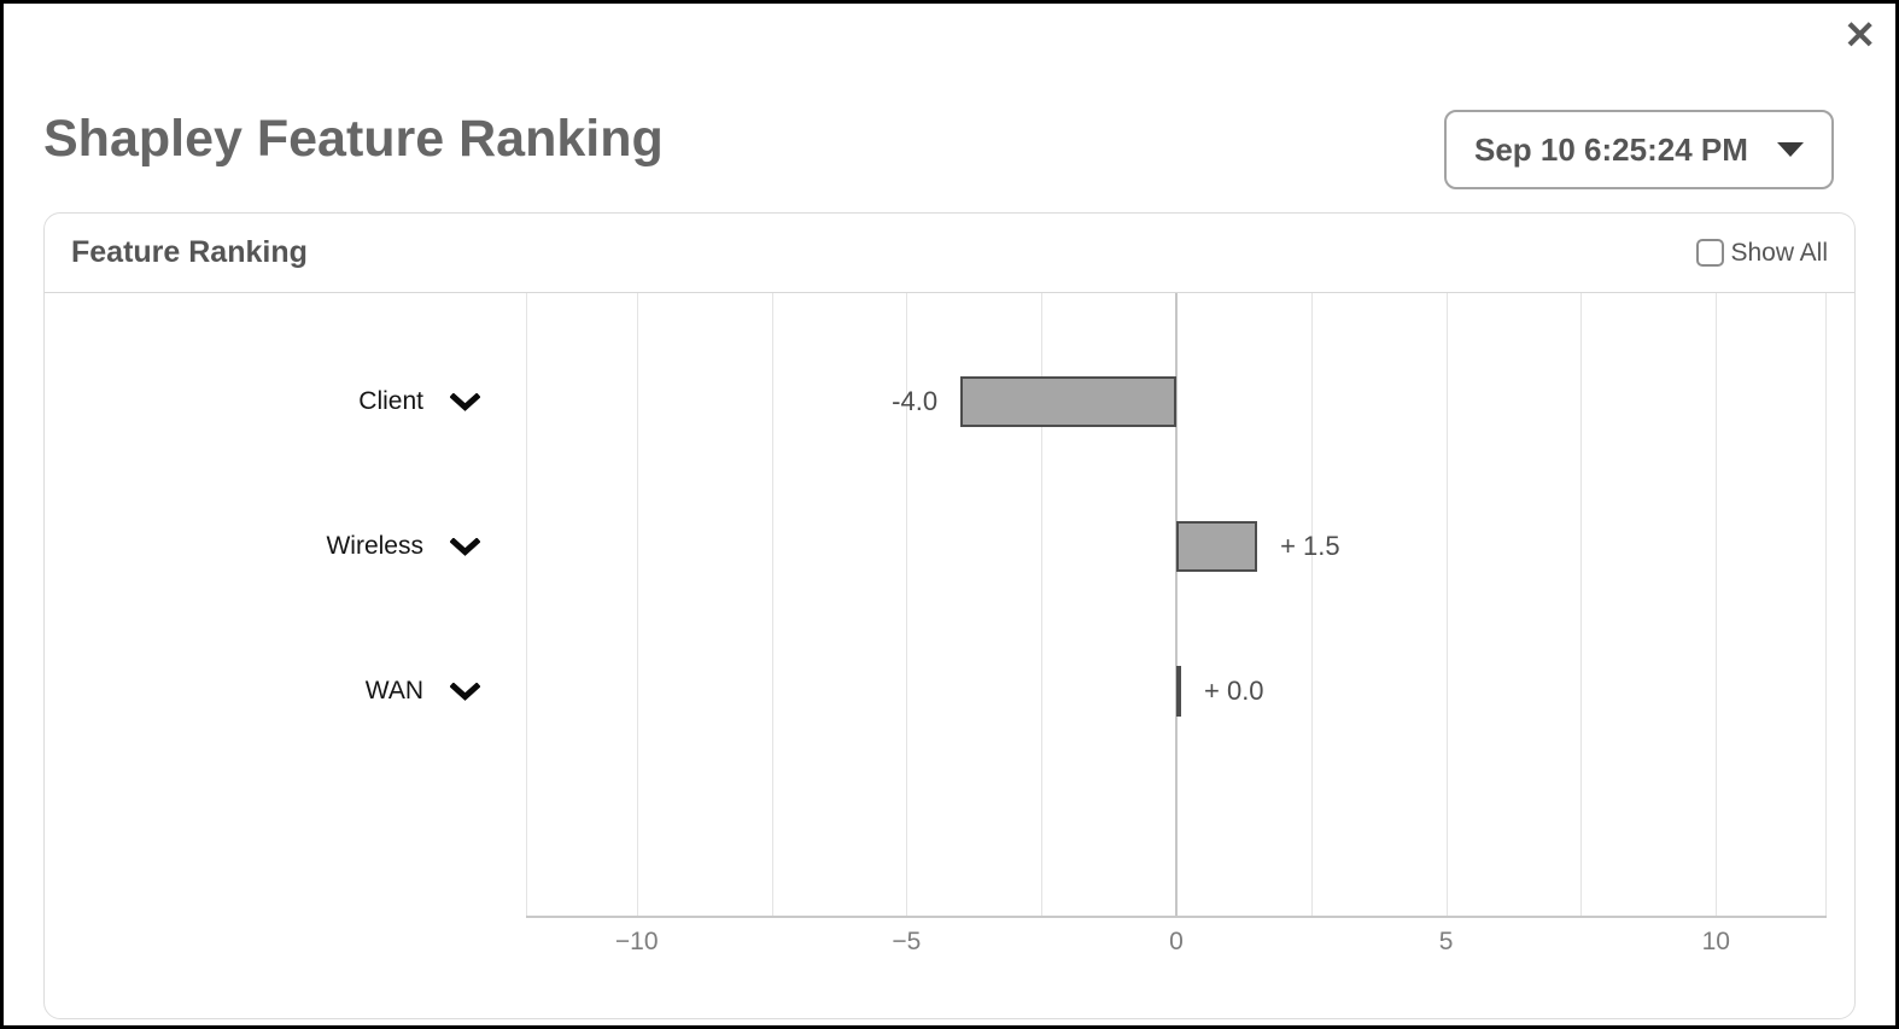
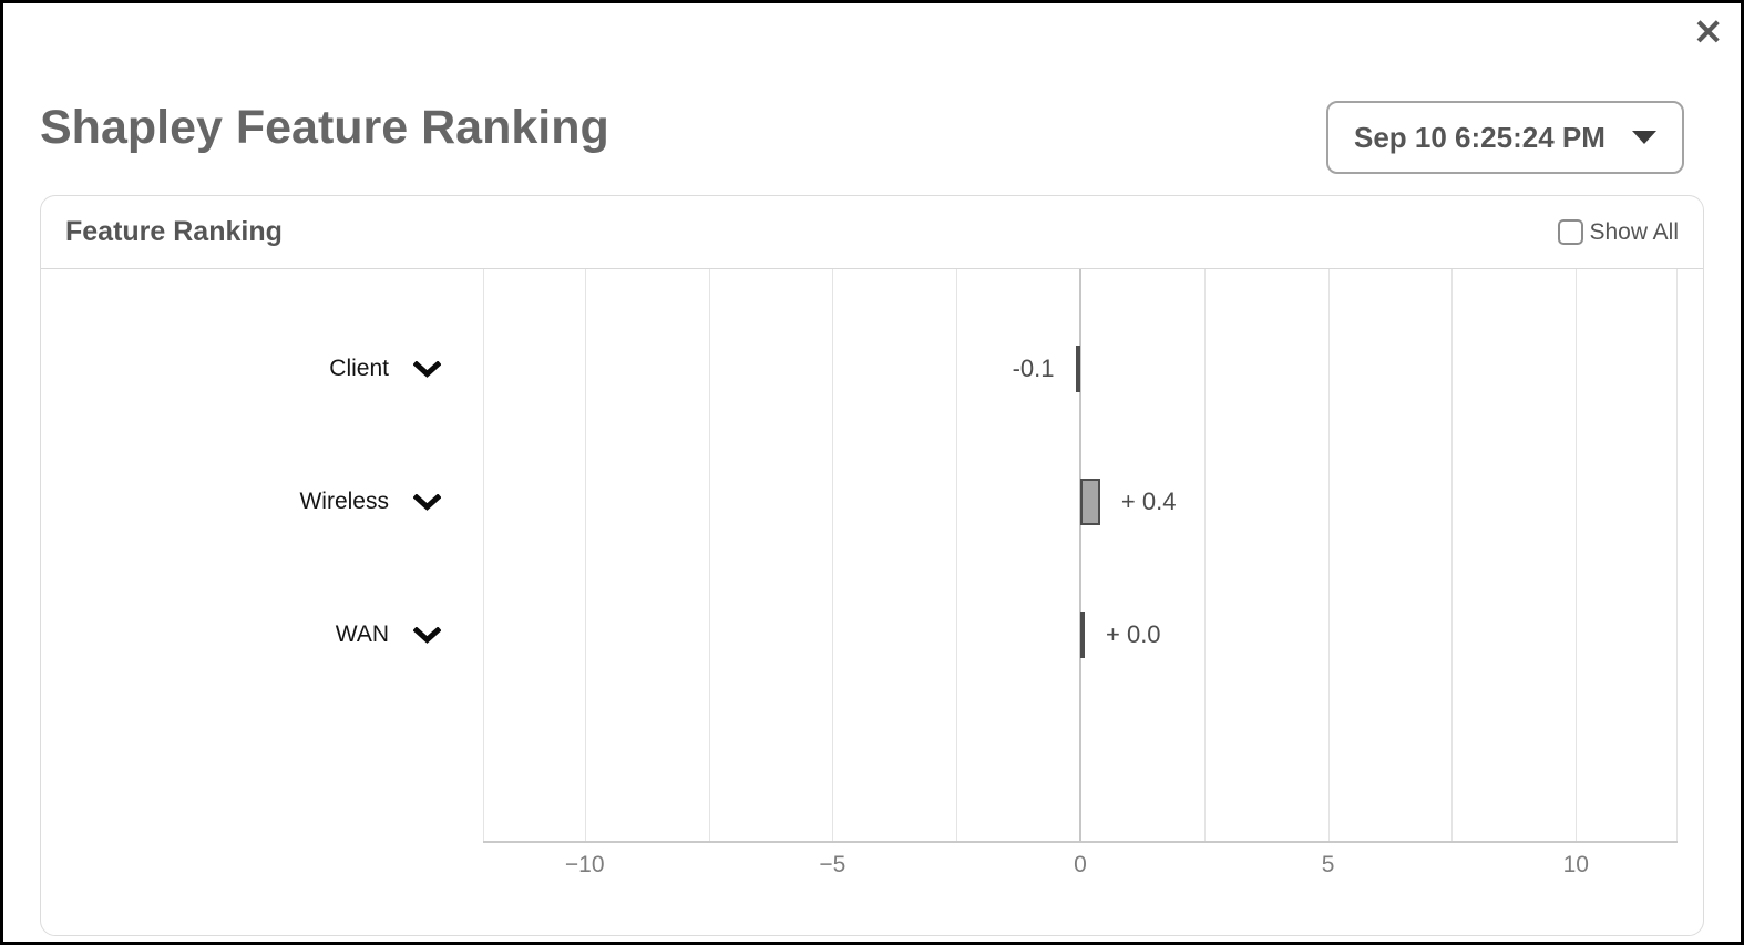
Client: -4.0 -> -0.1
Wireless: 1.5 -> 0.4
